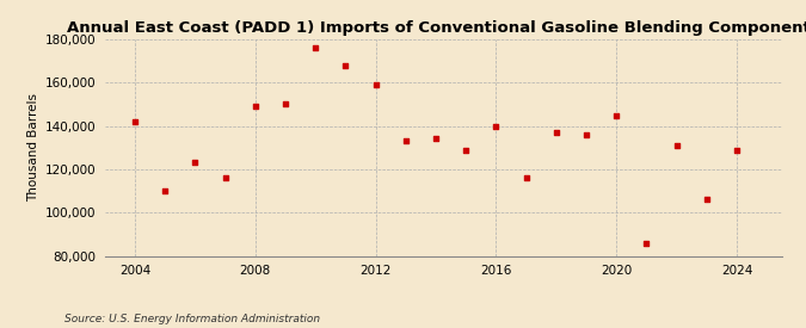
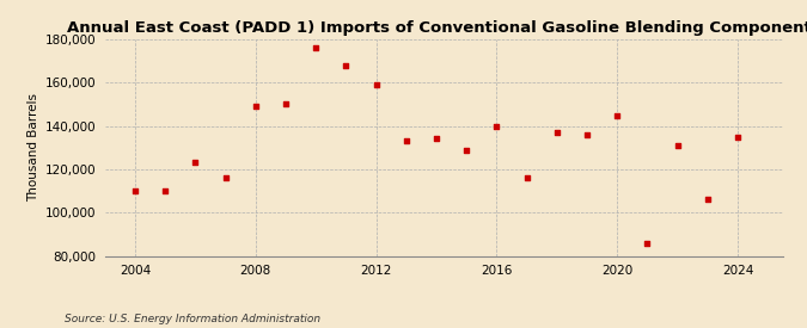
2004: 142,000 -> 110,000
2024: 129,000 -> 135,000
